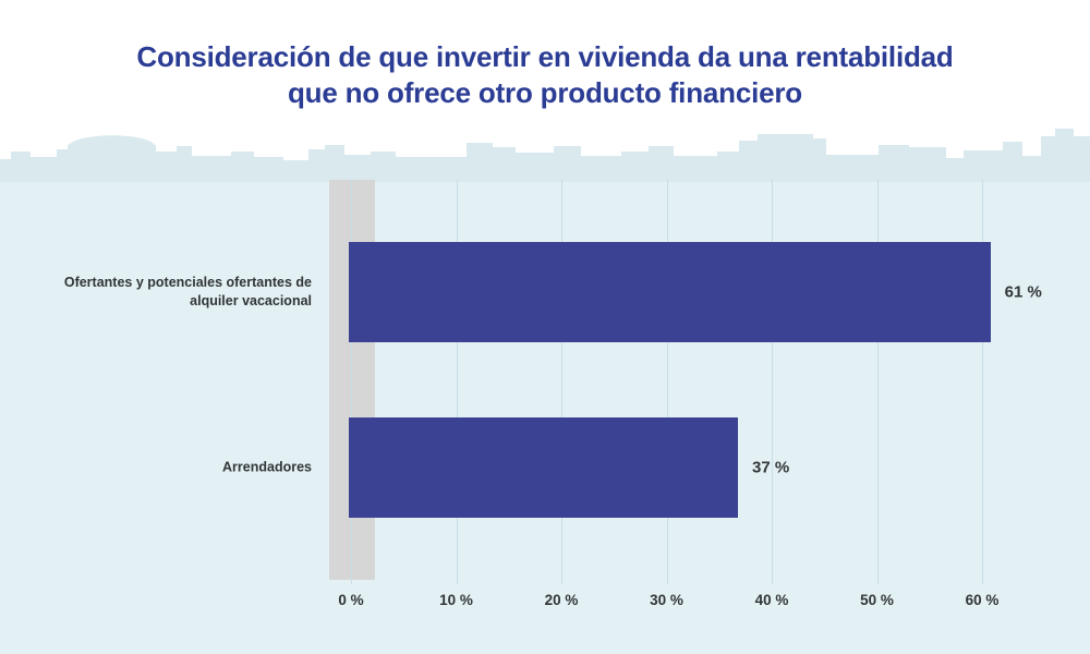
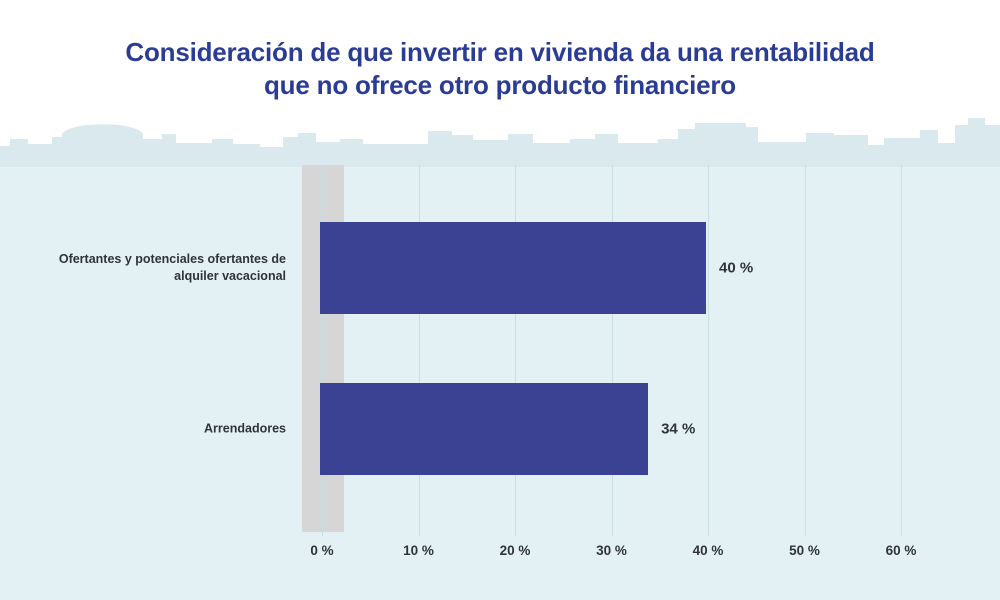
Ofertantes y potenciales ofertantes de alquiler vacacional: 61 -> 40
Arrendadores: 37 -> 34
